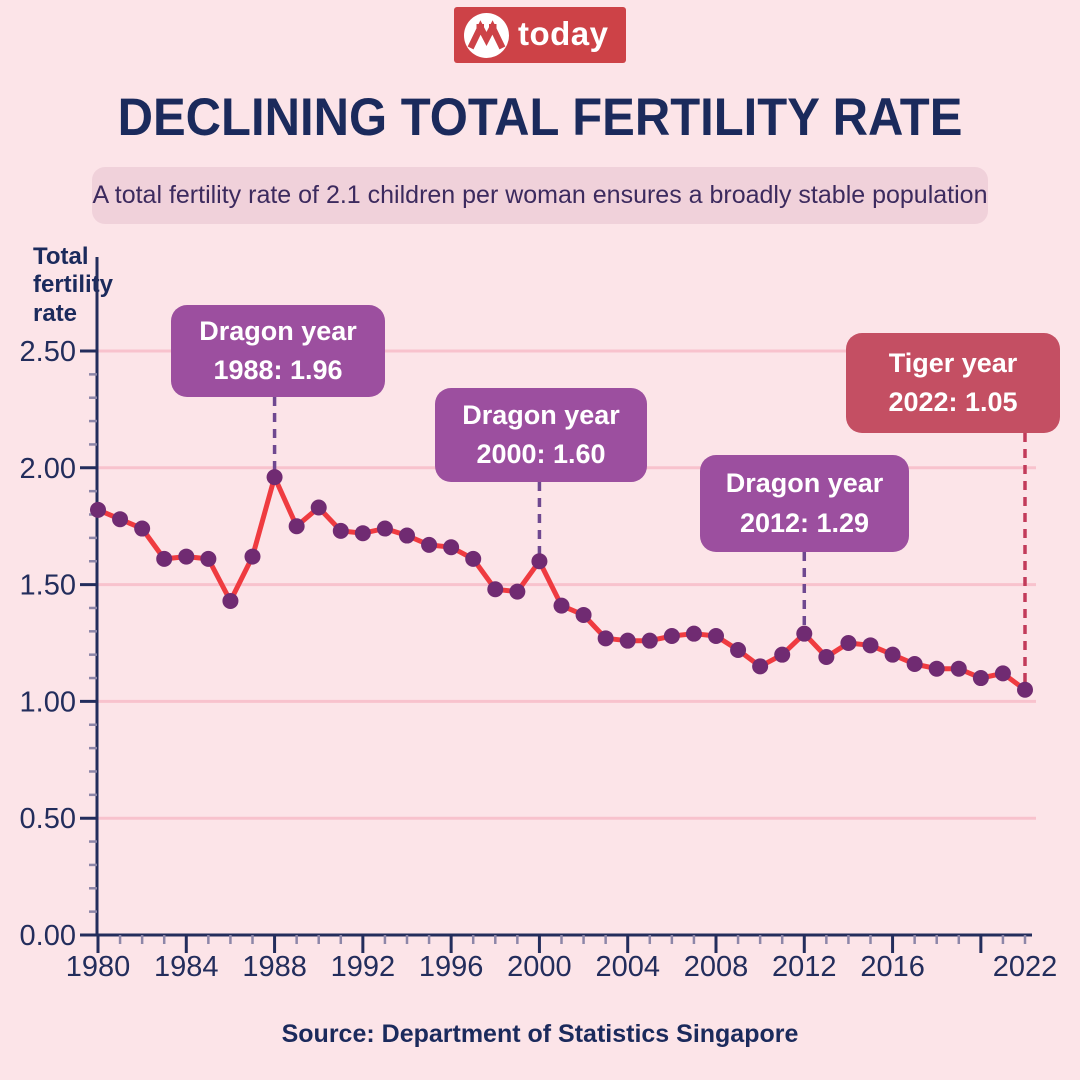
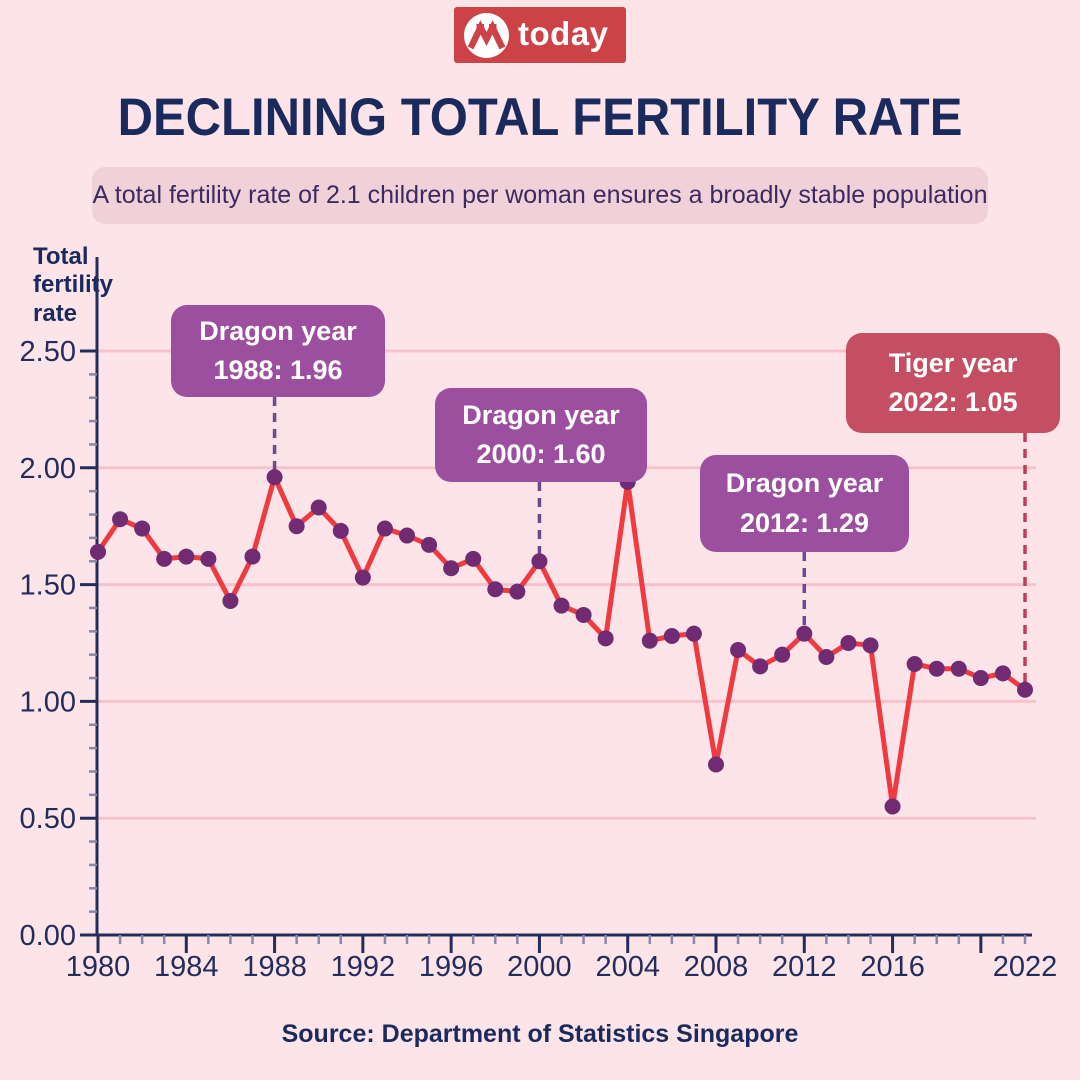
1980: 1.82 -> 1.64
1992: 1.72 -> 1.53
1996: 1.66 -> 1.57
2004: 1.26 -> 1.94
2008: 1.28 -> 0.73
2016: 1.20 -> 0.55
